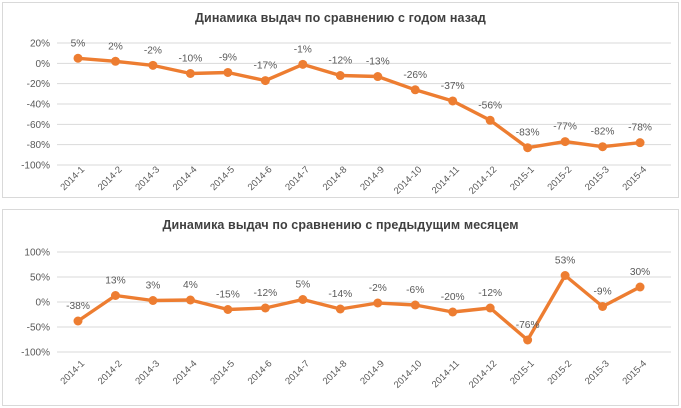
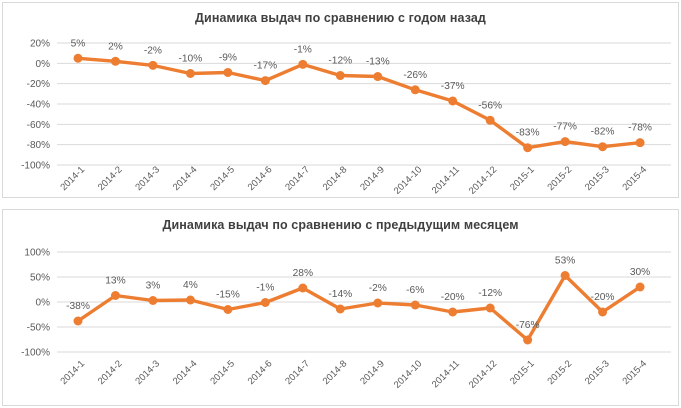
Динамика выдач по сравнению с предыдущим месяцем/2014-6: -12% -> -1%
Динамика выдач по сравнению с предыдущим месяцем/2014-7: 5% -> 28%
Динамика выдач по сравнению с предыдущим месяцем/2015-3: -9% -> -20%
